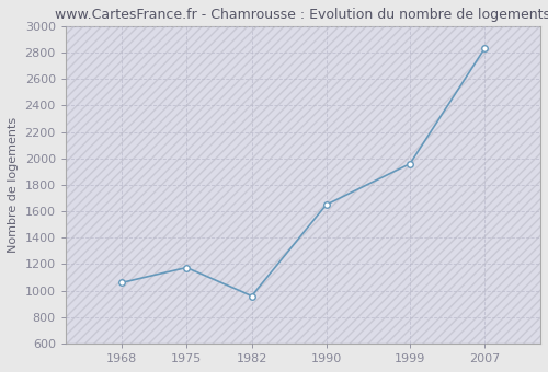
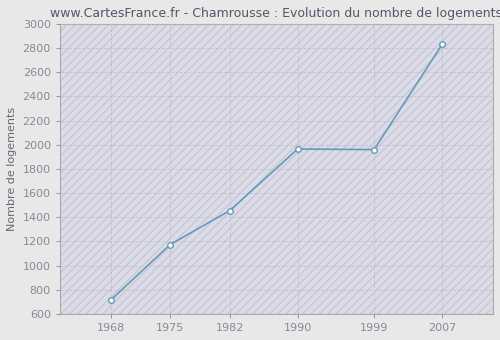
1968: 1060 -> 720
1982: 960 -> 1460
1990: 1650 -> 1960
